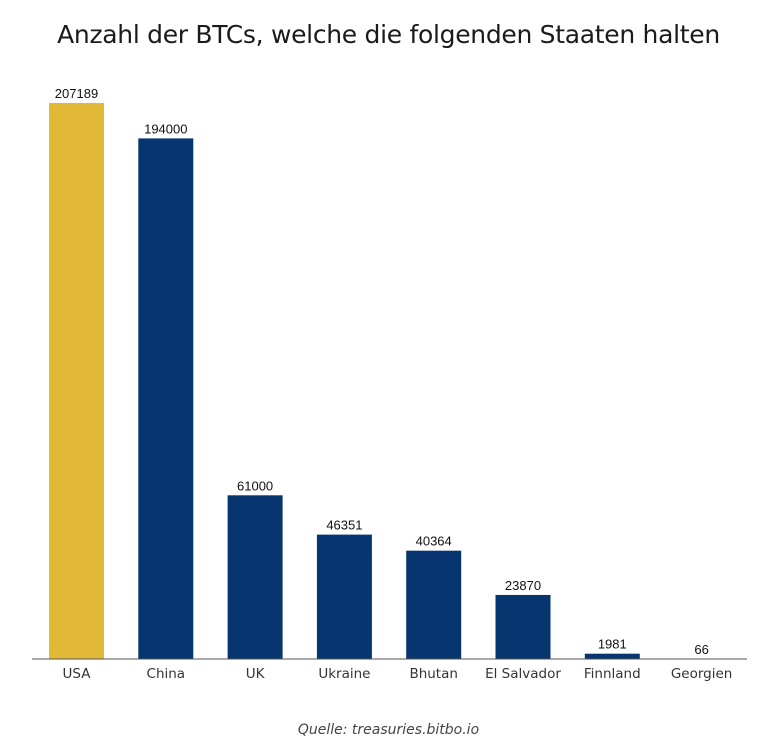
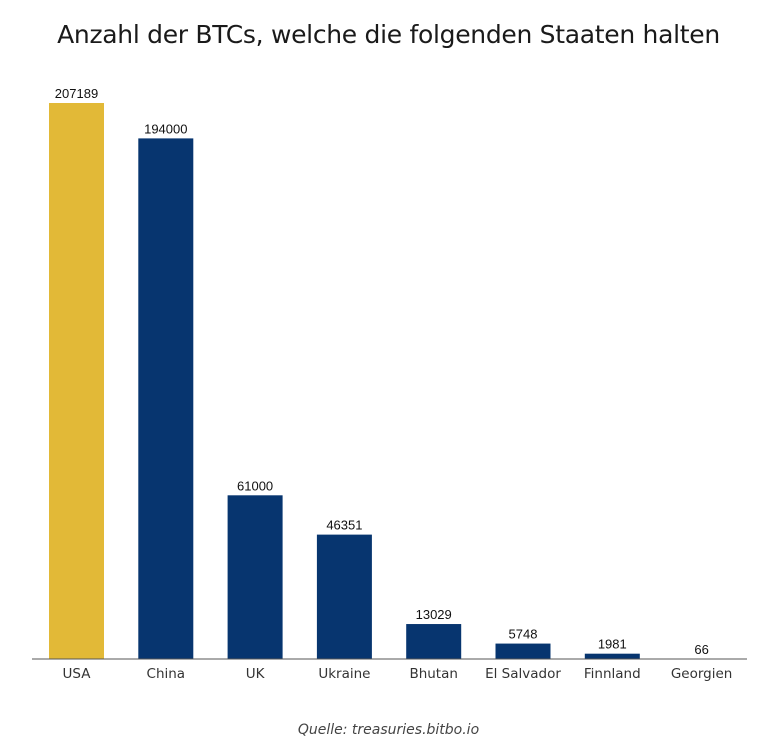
Bhutan: 40364 -> 13029
El Salvador: 23870 -> 5748
